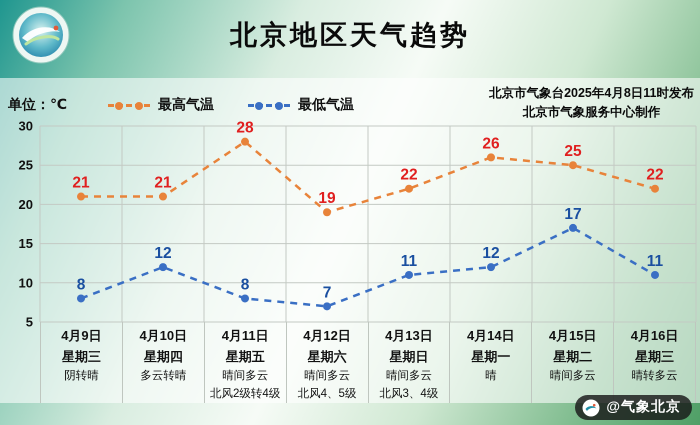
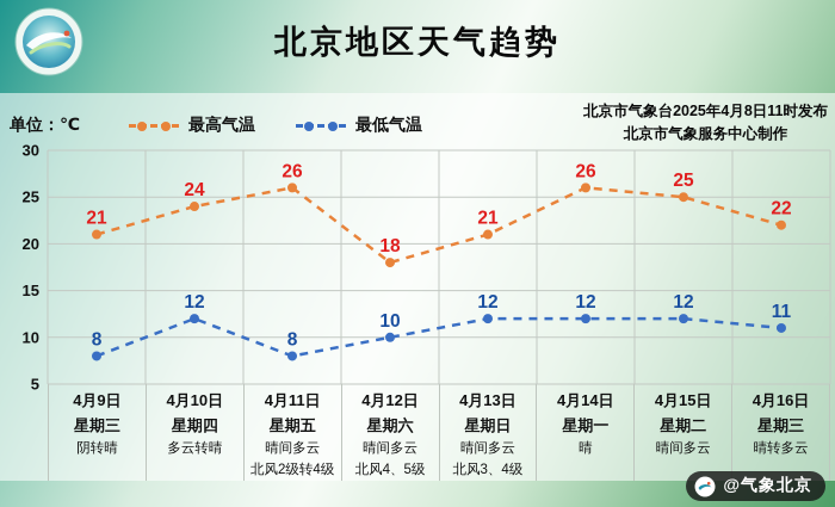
最高气温/4月10日: 21 -> 24
最高气温/4月11日: 28 -> 26
最高气温/4月12日: 19 -> 18
最低气温/4月12日: 7 -> 10
最高气温/4月13日: 22 -> 21
最低气温/4月13日: 11 -> 12
最低气温/4月15日: 17 -> 12
